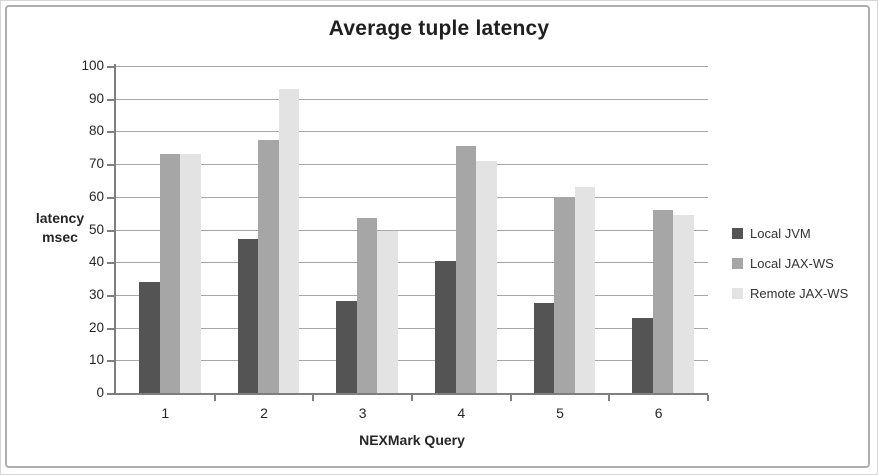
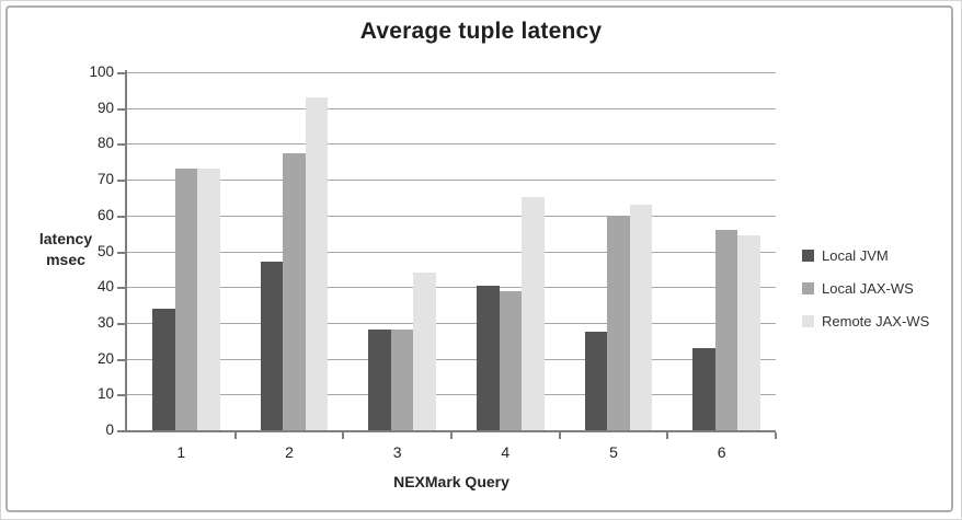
Local JAX-WS/3: 54 -> 28
Remote JAX-WS/3: 50 -> 44
Local JAX-WS/4: 76 -> 39
Remote JAX-WS/4: 71 -> 65
